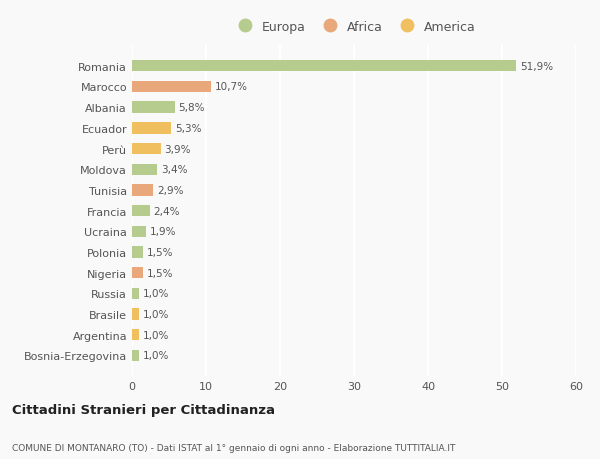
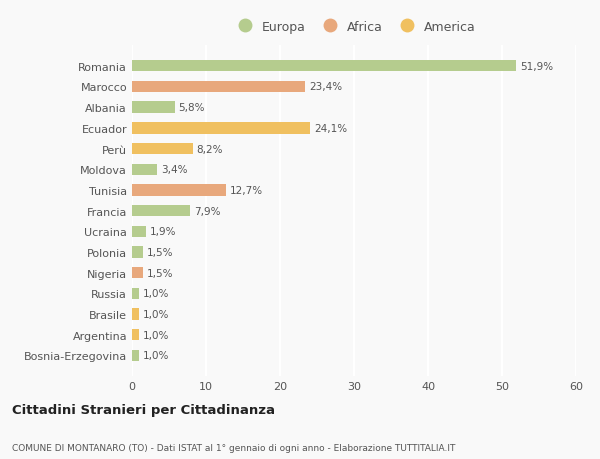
Marocco: 10,7% -> 23,4%
Ecuador: 5,3% -> 24,1%
Perù: 3,9% -> 8,2%
Tunisia: 2,9% -> 12,7%
Francia: 2,4% -> 7,9%
